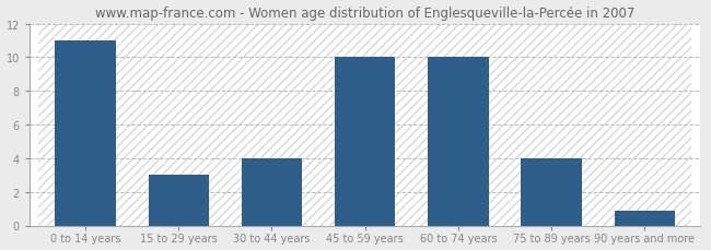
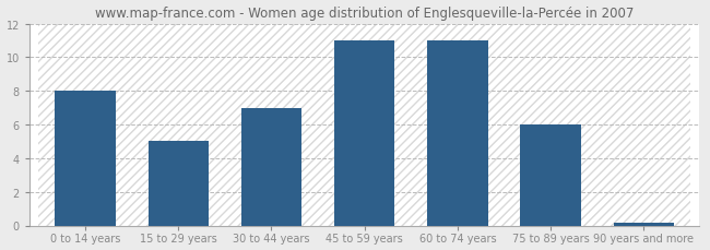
0 to 14 years: 11.0 -> 8.0
15 to 29 years: 3.0 -> 5.0
30 to 44 years: 4.0 -> 7.0
45 to 59 years: 10.0 -> 11.0
60 to 74 years: 10.0 -> 11.0
75 to 89 years: 4.0 -> 6.0
90 years and more: 0.9 -> 0.1
